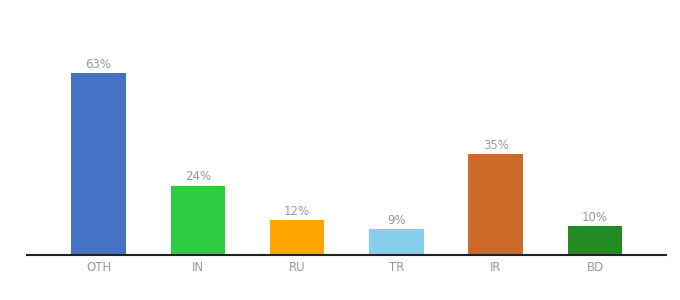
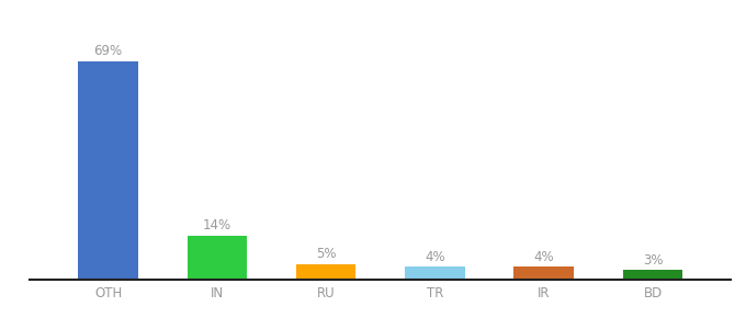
OTH: 63% -> 69%
IN: 24% -> 14%
RU: 12% -> 5%
TR: 9% -> 4%
IR: 35% -> 4%
BD: 10% -> 3%
